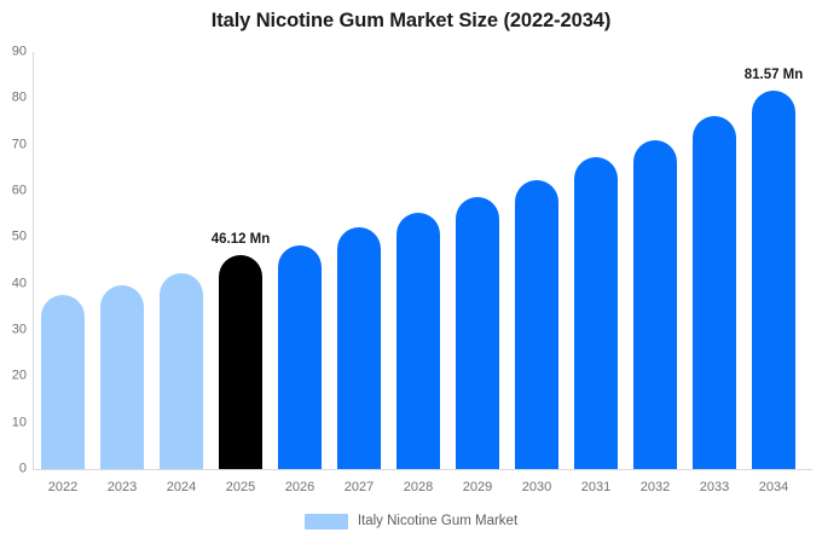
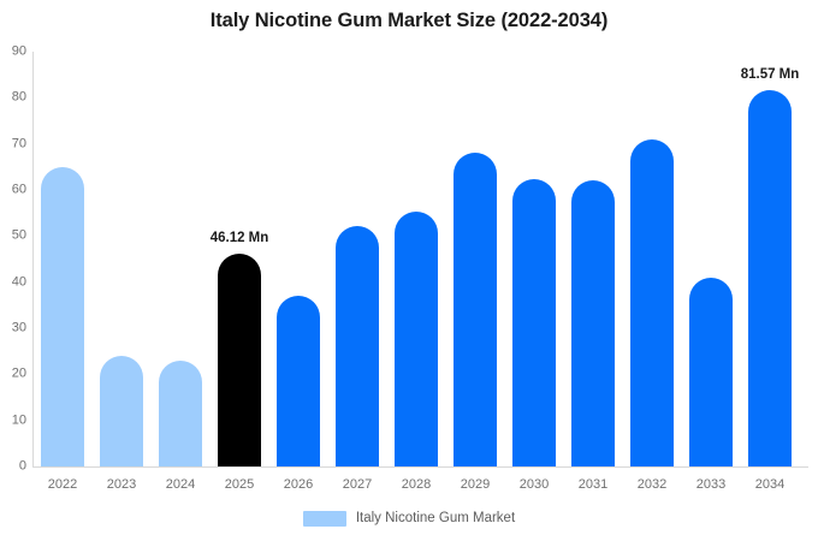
2022: 38 -> 65
2023: 40 -> 24
2024: 42 -> 23
2026: 48 -> 37
2029: 59 -> 68
2031: 67 -> 62
2033: 76 -> 41
